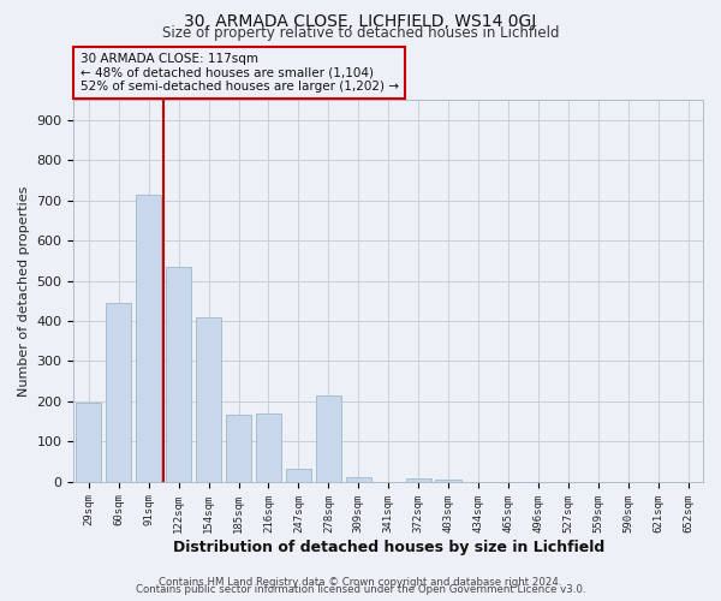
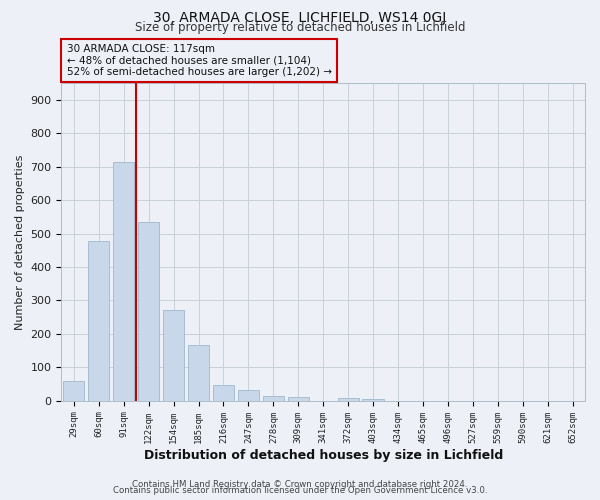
29sqm: 195 -> 60
60sqm: 445 -> 478
154sqm: 410 -> 270
216sqm: 170 -> 46
278sqm: 215 -> 15
